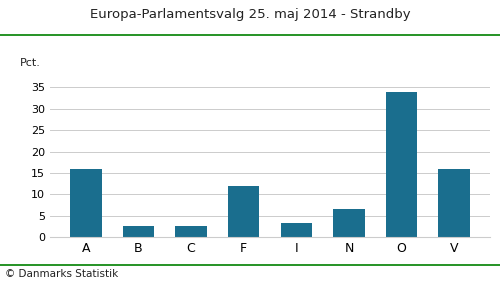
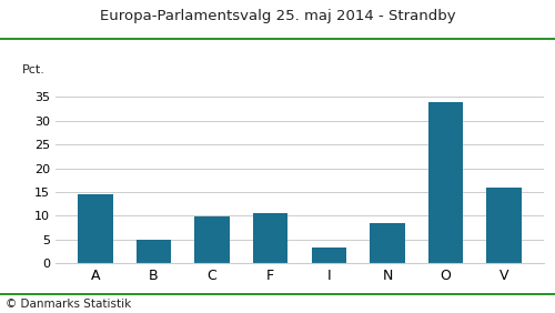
A: 16.0 -> 14.5
B: 2.5 -> 5.0
C: 2.5 -> 9.8
F: 12.0 -> 10.5
N: 6.5 -> 8.3
